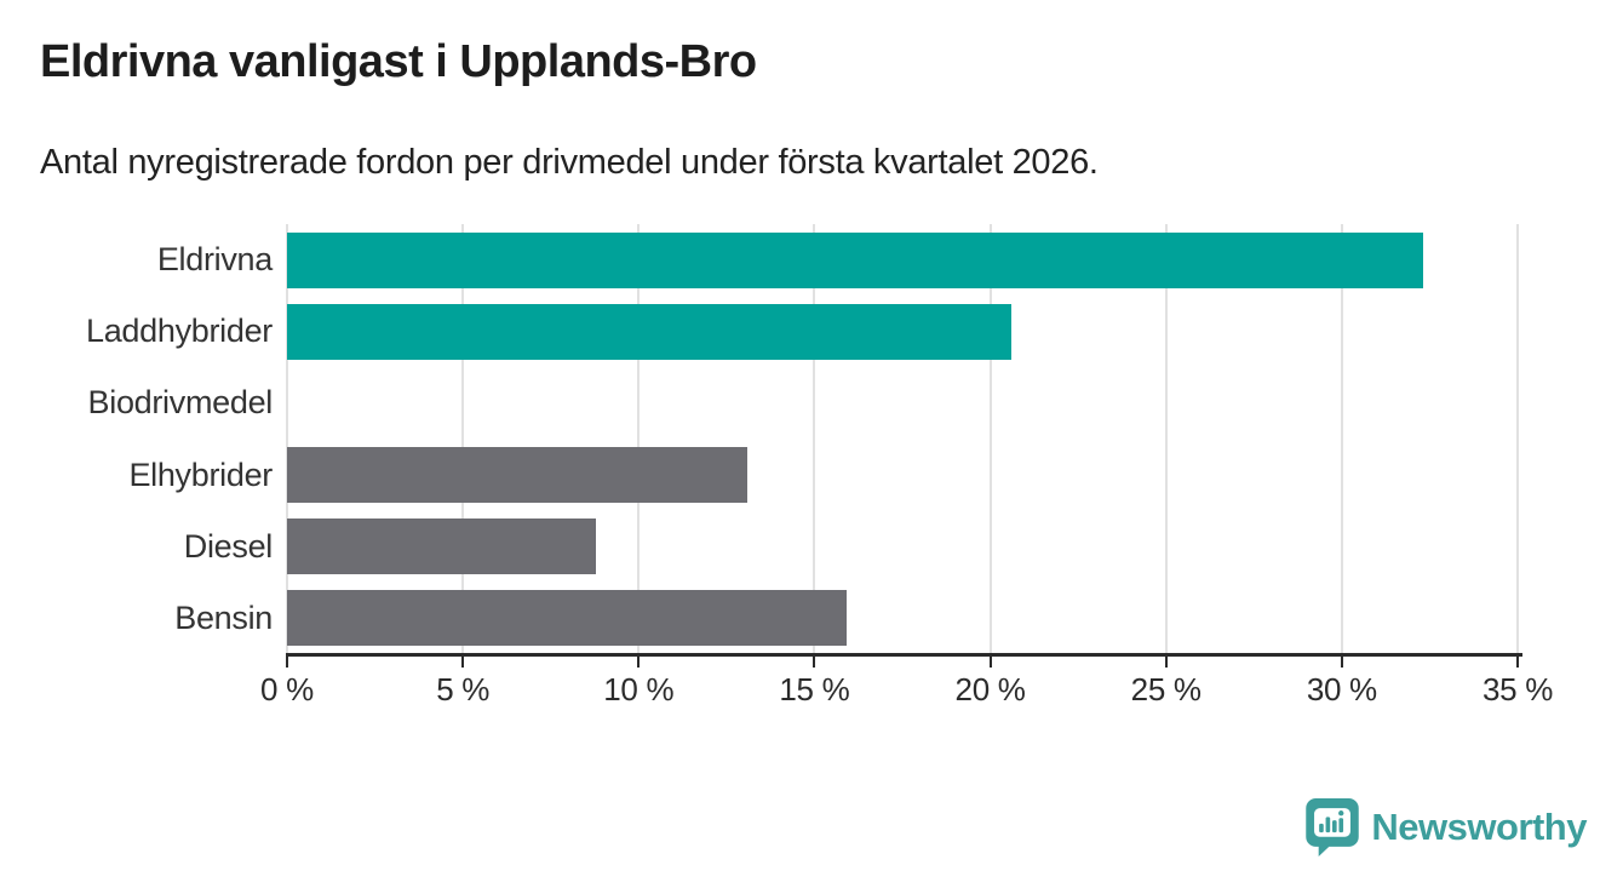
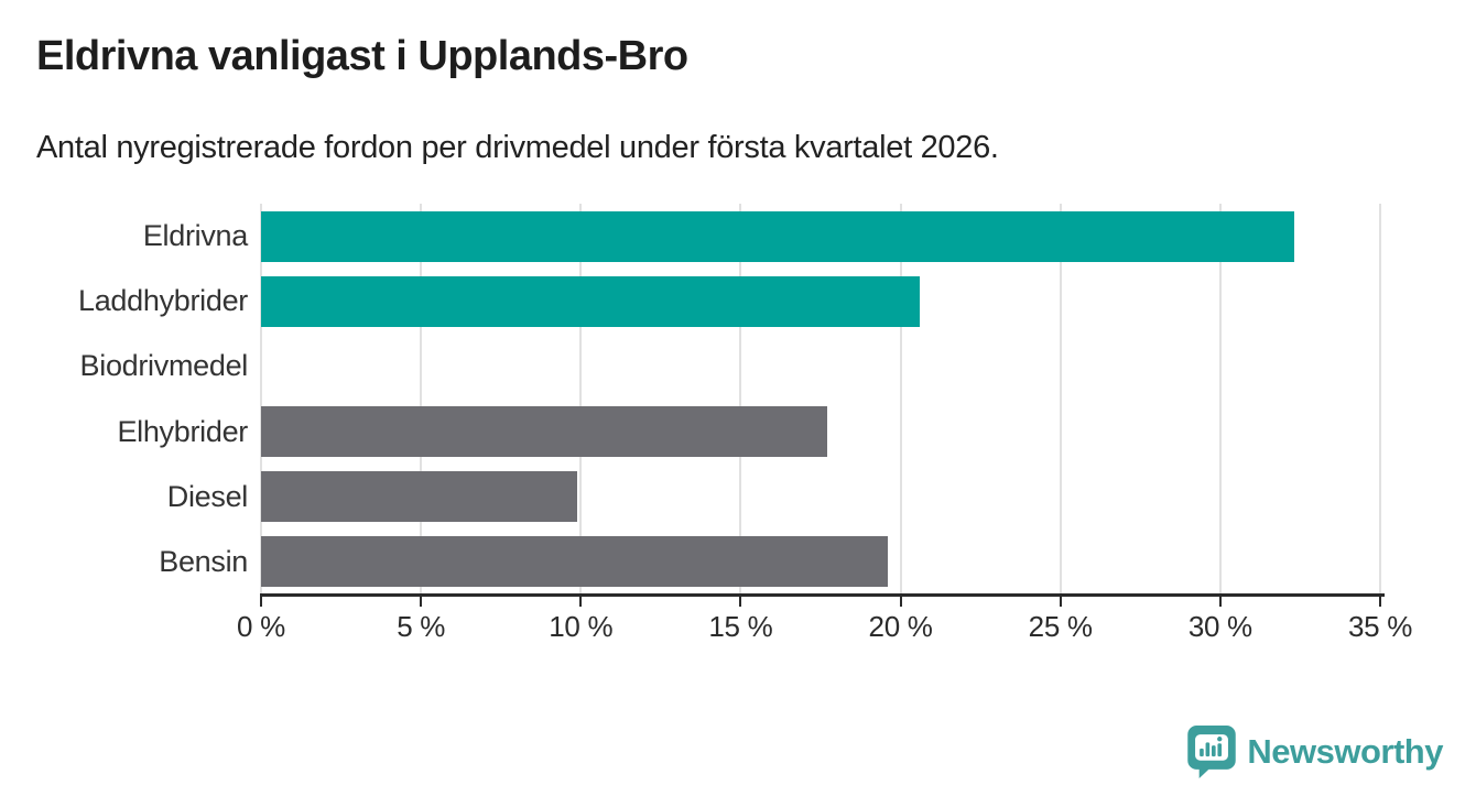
Elhybrider: 13.1% -> 17.7%
Diesel: 8.8% -> 9.9%
Bensin: 15.9% -> 19.6%
